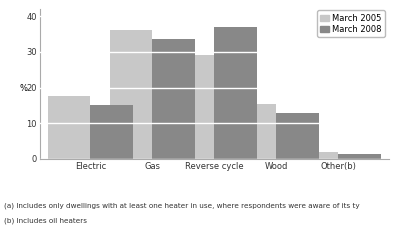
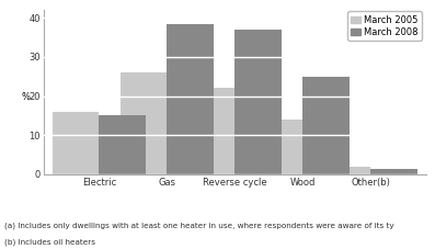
March 2005/Electric: 17.5 -> 16.0
March 2005/Gas: 36.0 -> 26.0
March 2008/Gas: 33.5 -> 38.5
March 2005/Reverse cycle: 29.0 -> 22.0
March 2005/Wood: 15.5 -> 14.0
March 2008/Wood: 13.0 -> 25.0
